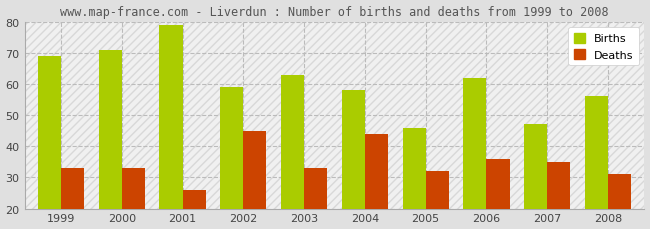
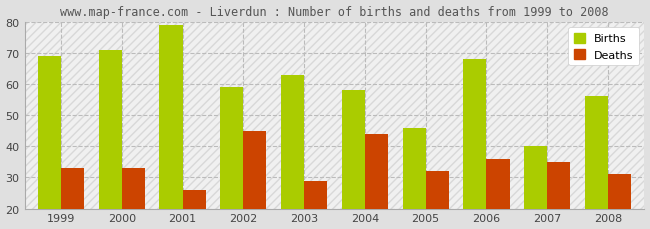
Deaths/2003: 33 -> 29
Births/2006: 62 -> 68
Births/2007: 47 -> 40
